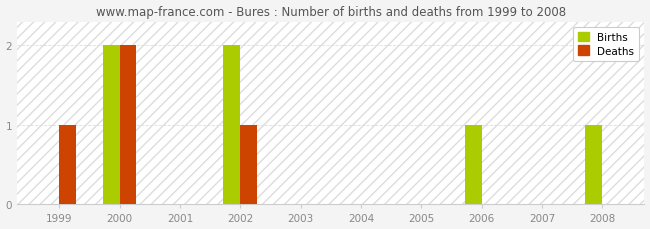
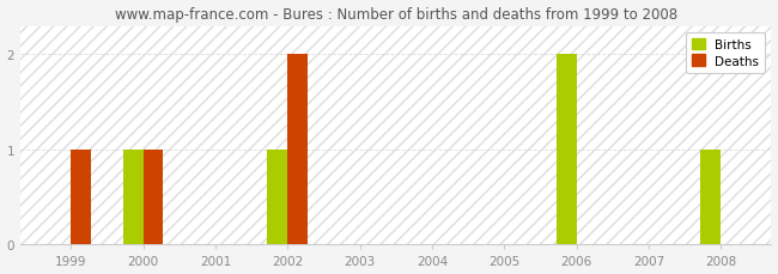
Births/2000: 2 -> 1
Deaths/2000: 2 -> 1
Births/2002: 2 -> 1
Deaths/2002: 1 -> 2
Births/2006: 1 -> 2
